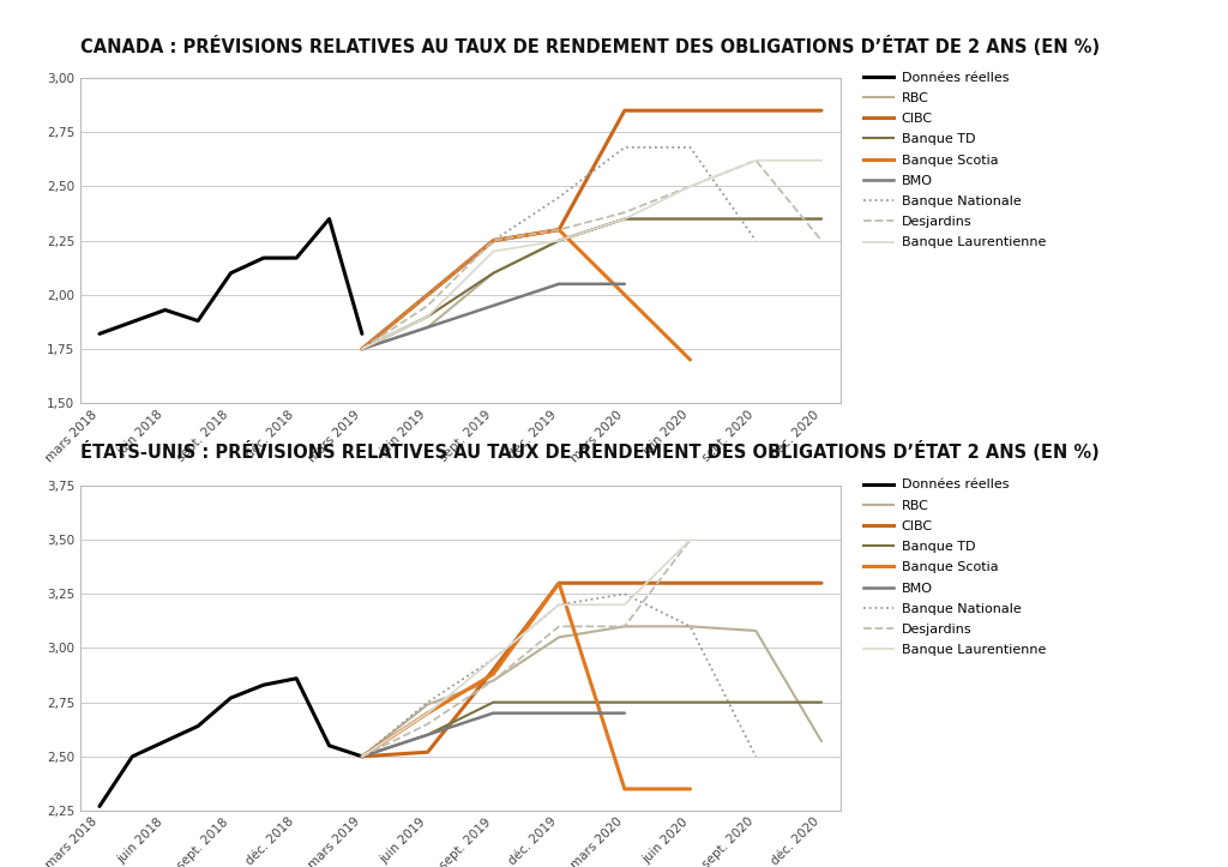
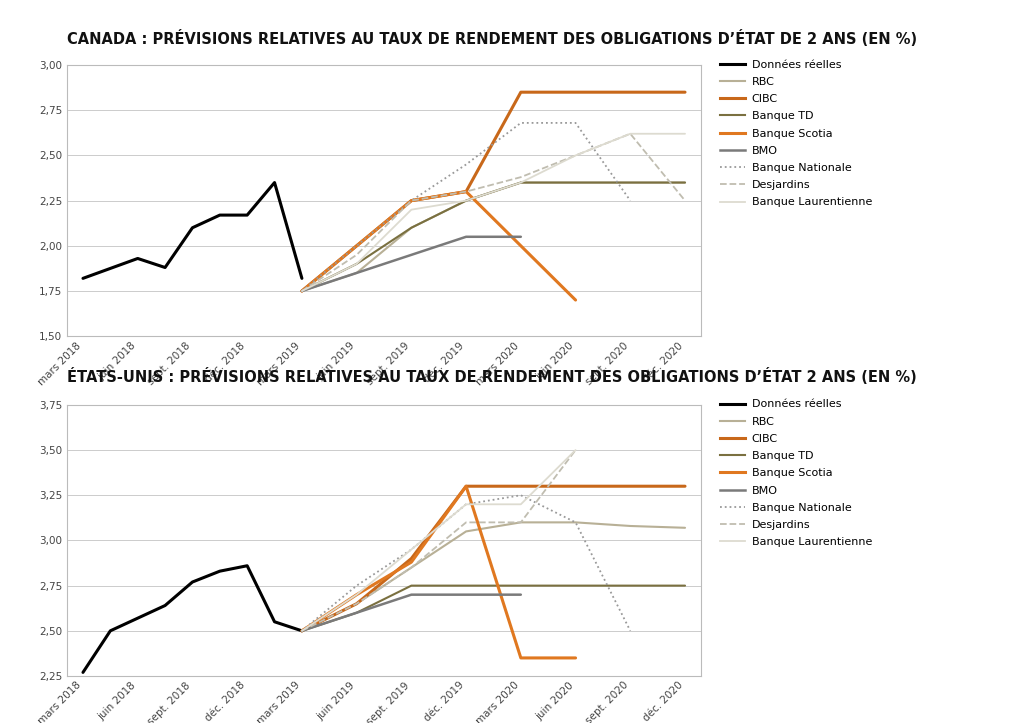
RBC/juin 2019: 2,74 -> 2,65
CIBC/juin 2019: 2,52 -> 2,65
RBC/déc. 2020: 2,57 -> 3,07
